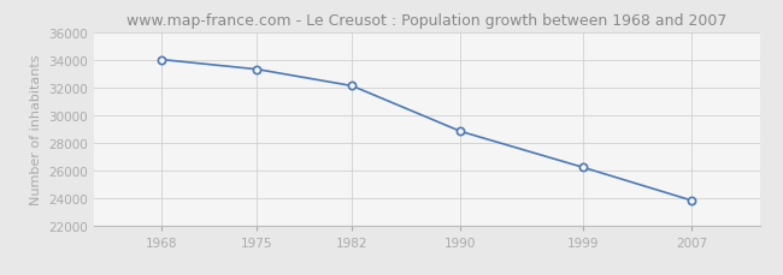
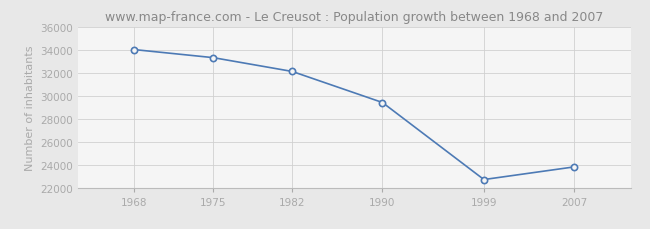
1990: 28800 -> 29400
1999: 26200 -> 22700
